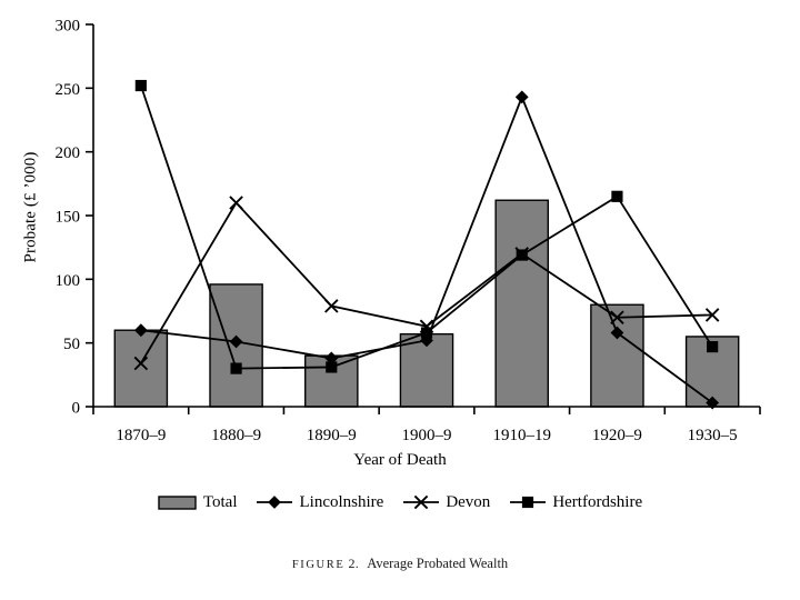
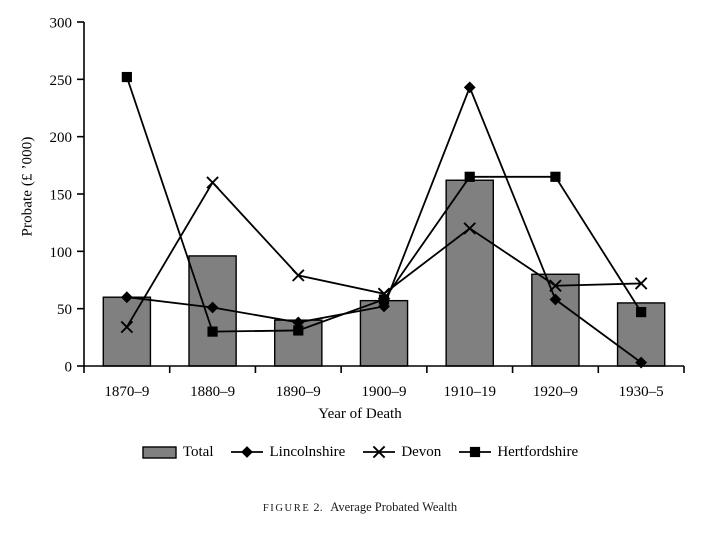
Hertfordshire/1910–19: 119 -> 165
